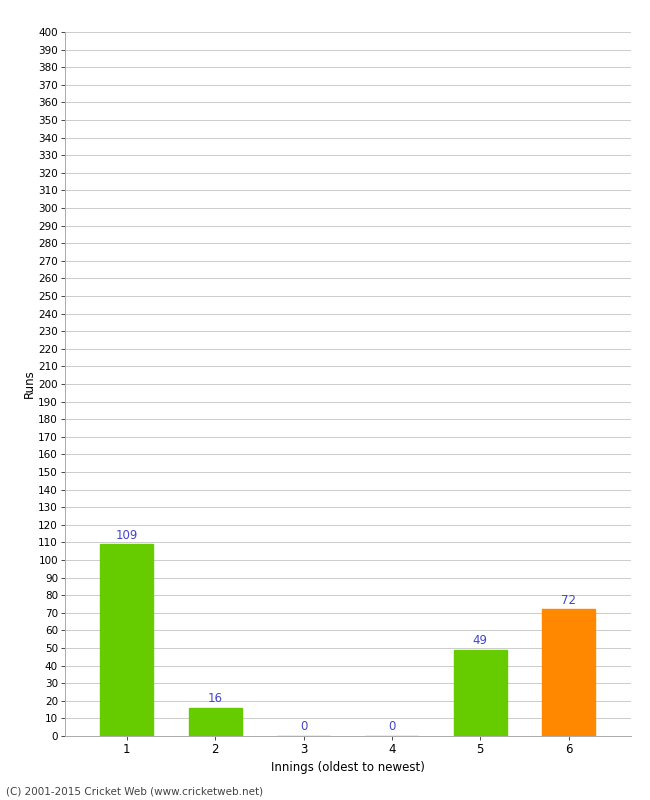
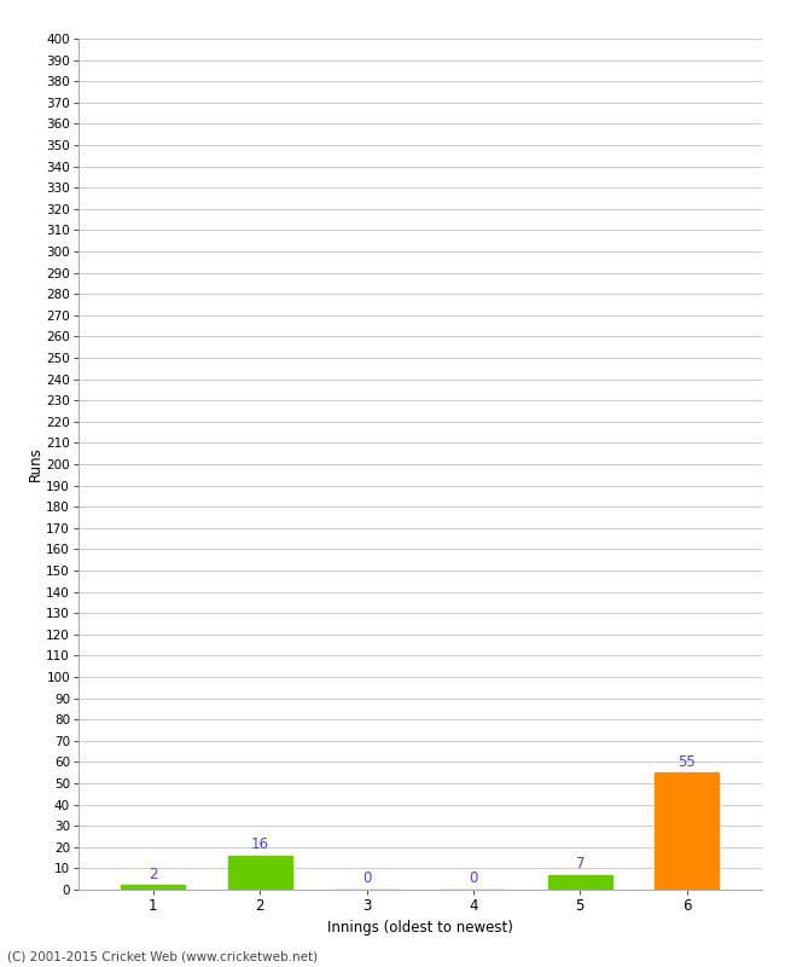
1: 109 -> 2
5: 49 -> 7
6: 72 -> 55
